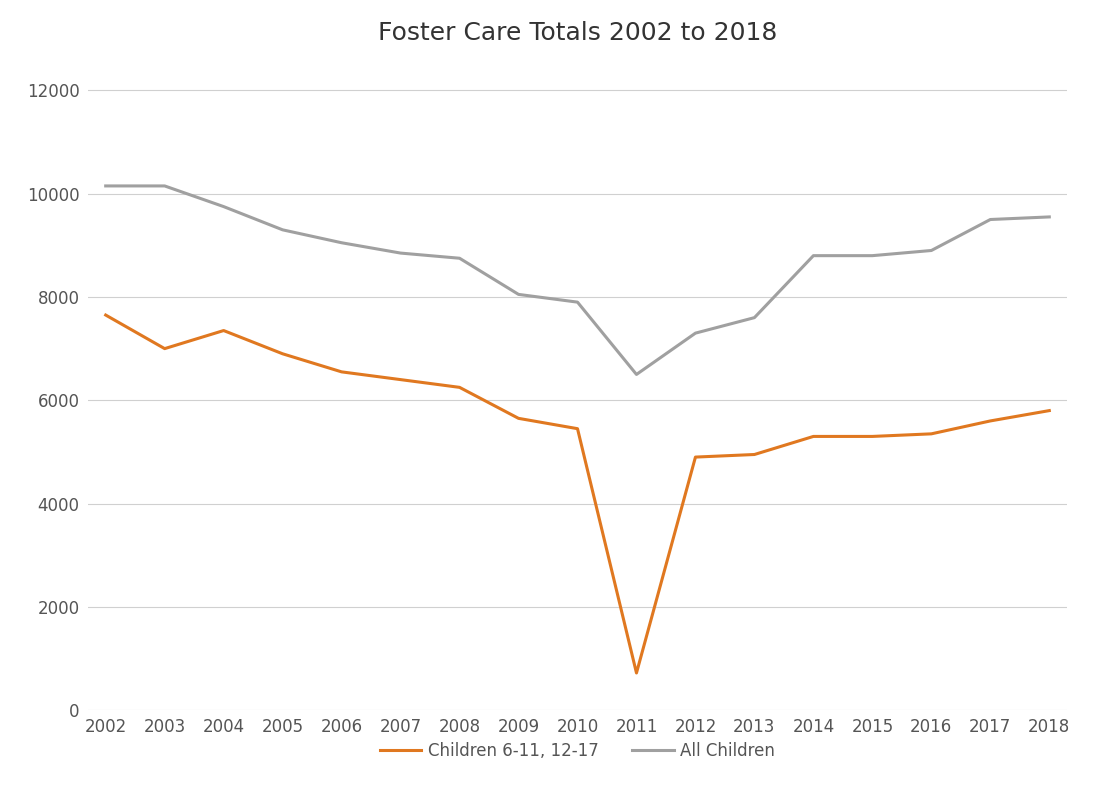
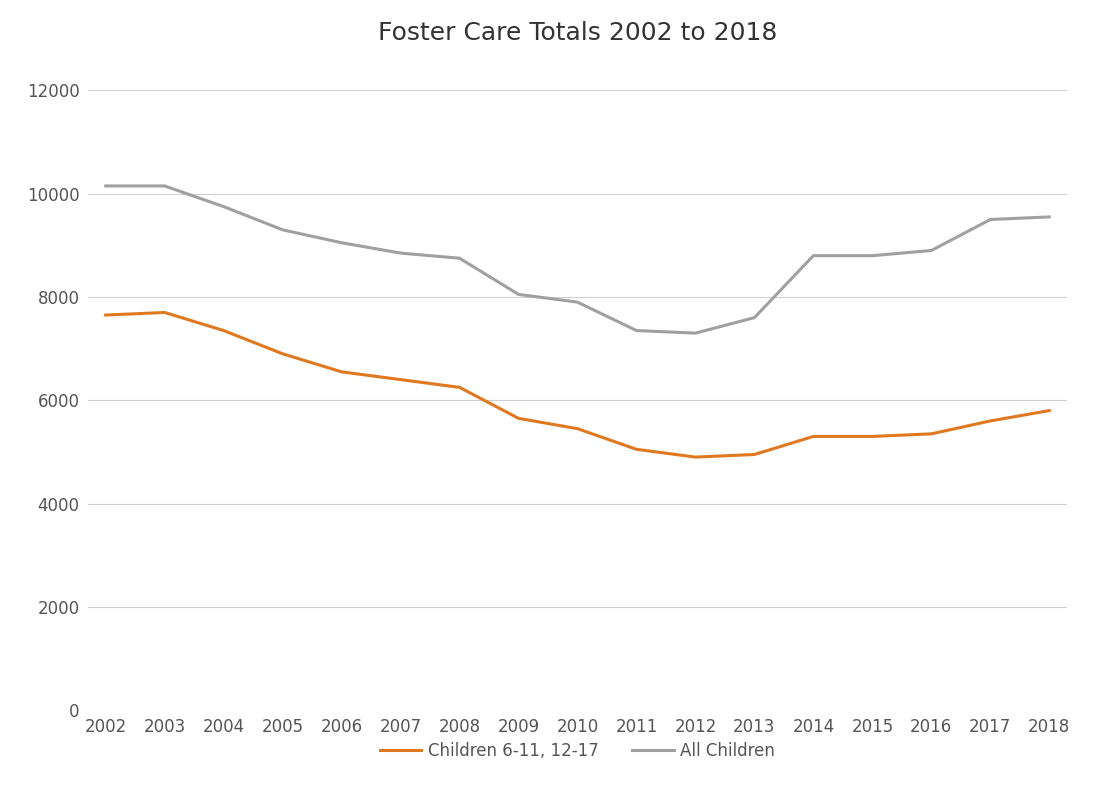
Children 6-11, 12-17/2003: 7000 -> 7700
All Children/2011: 6500 -> 7350
Children 6-11, 12-17/2011: 720 -> 5050
